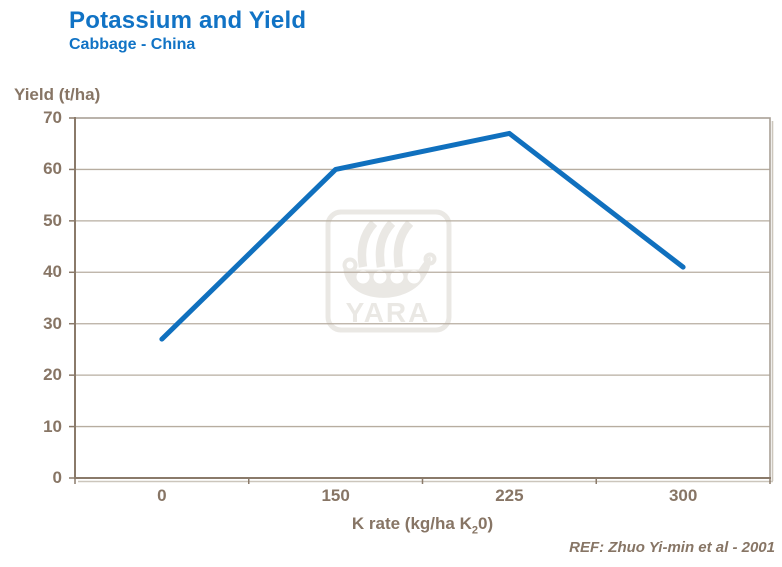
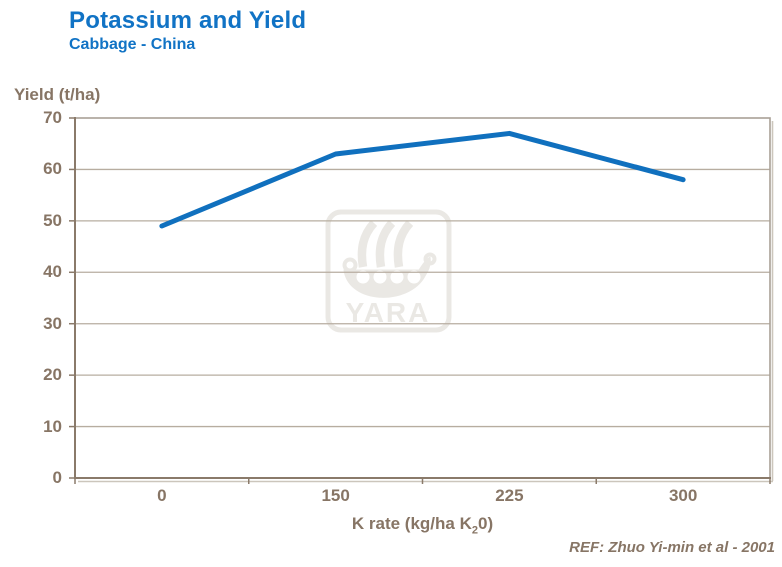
0: 27 -> 49
150: 60 -> 63
300: 41 -> 58
